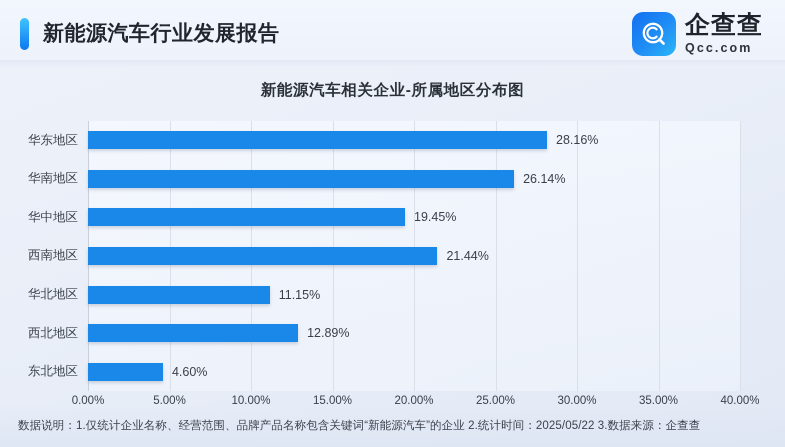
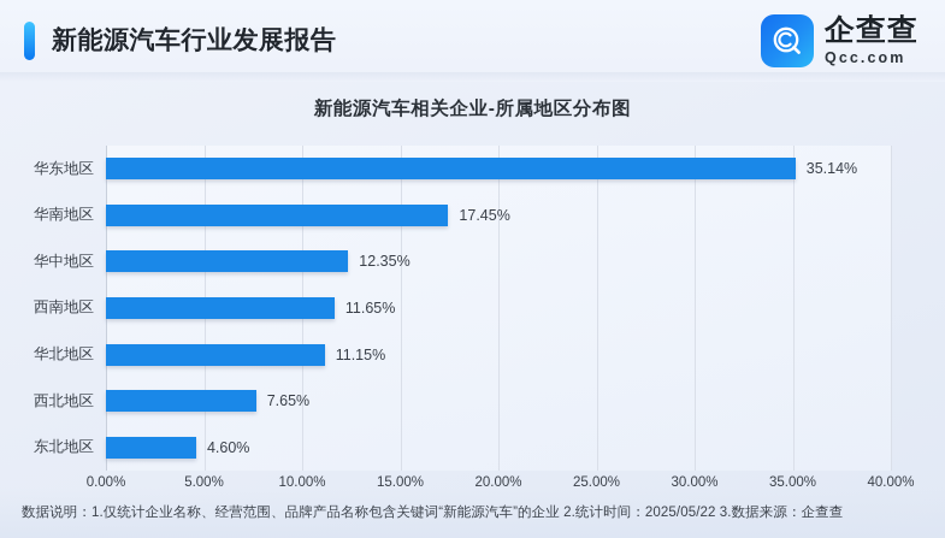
华东地区: 28.16% -> 35.14%
华南地区: 26.14% -> 17.45%
华中地区: 19.45% -> 12.35%
西南地区: 21.44% -> 11.65%
西北地区: 12.89% -> 7.65%
